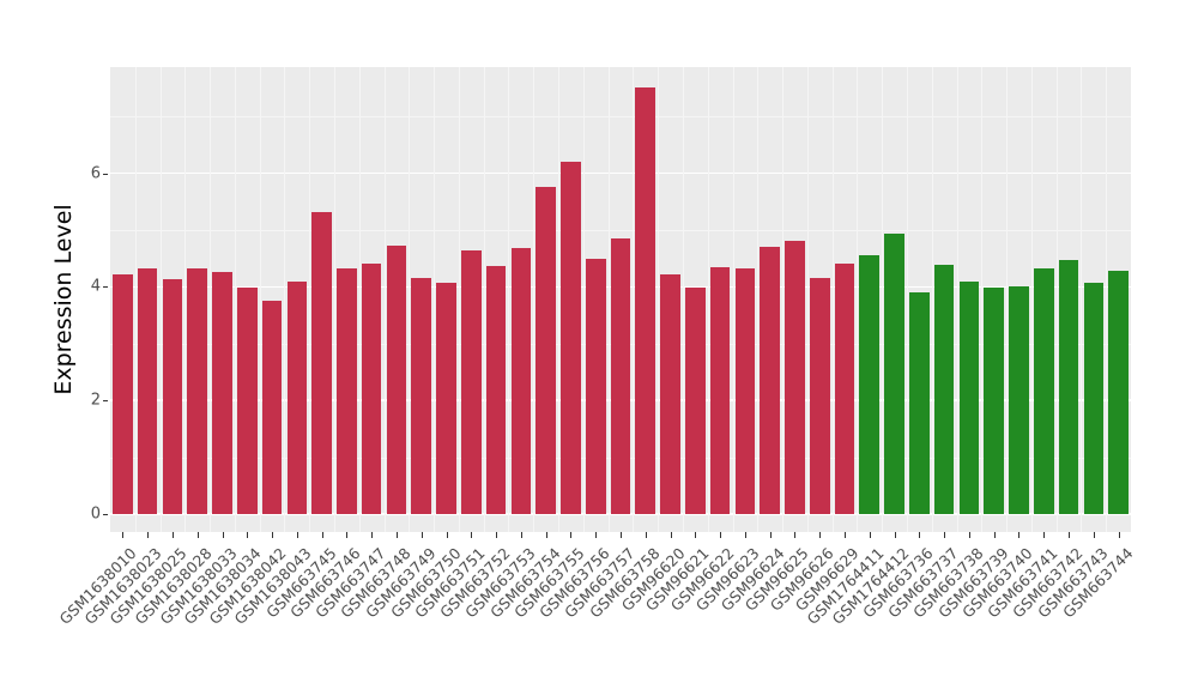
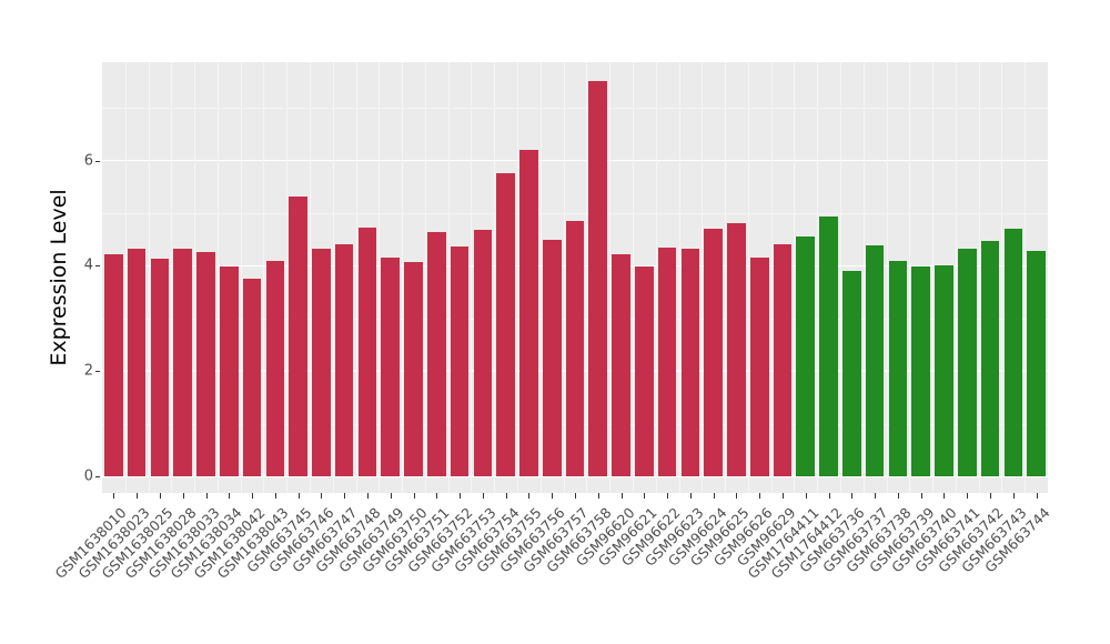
GSM663743: 4.1 -> 4.7
